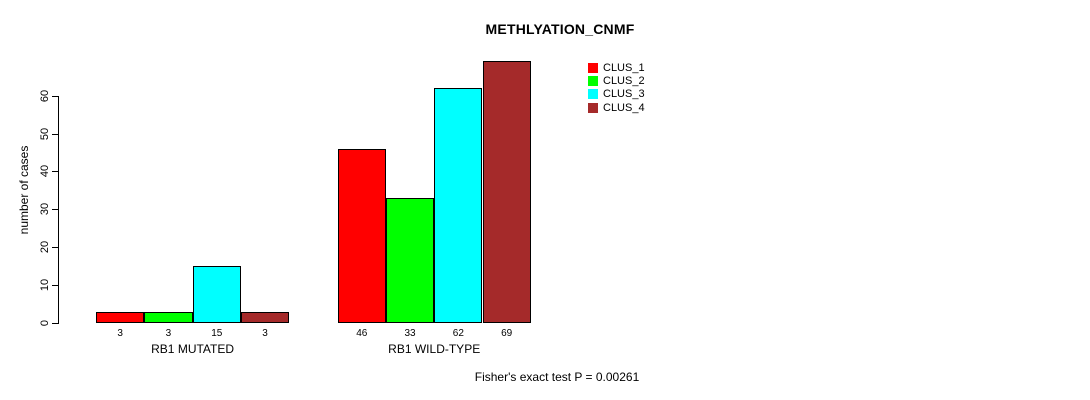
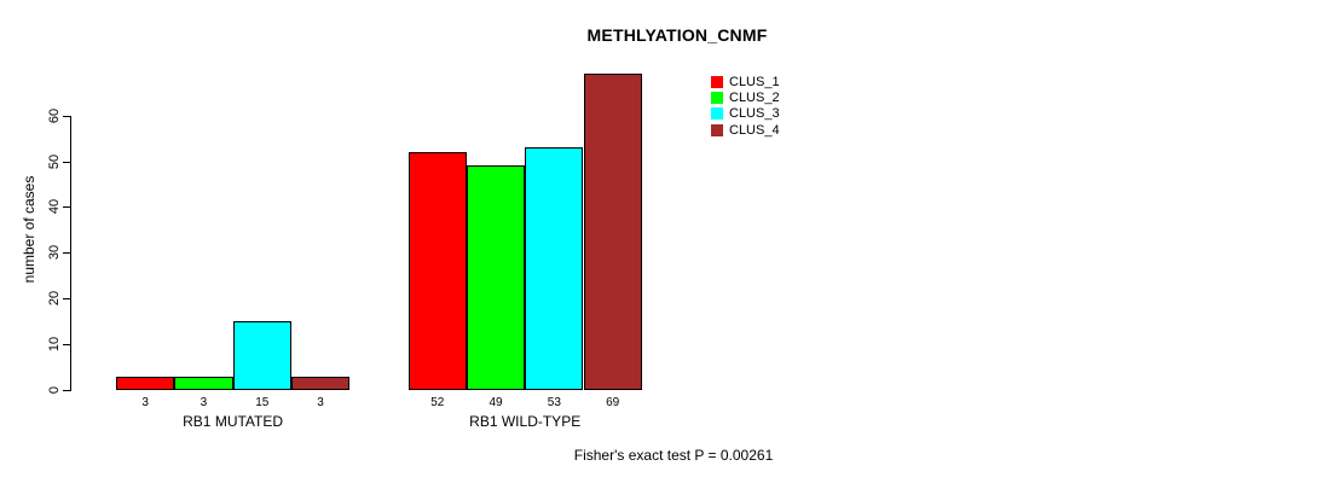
CLUS_1/RB1 WILD-TYPE: 46 -> 52
CLUS_2/RB1 WILD-TYPE: 33 -> 49
CLUS_3/RB1 WILD-TYPE: 62 -> 53
